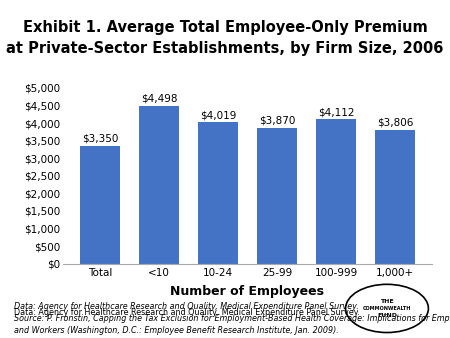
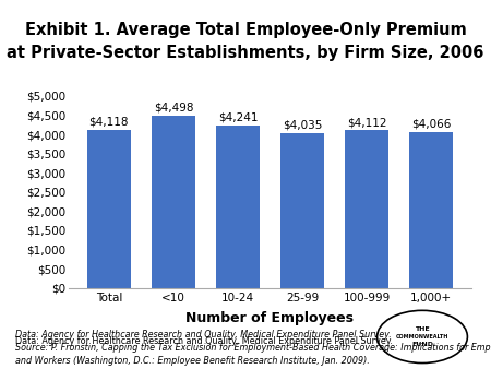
Total: $3,350 -> $4,118
10-24: $4,019 -> $4,241
25-99: $3,870 -> $4,035
1,000+: $3,806 -> $4,066
